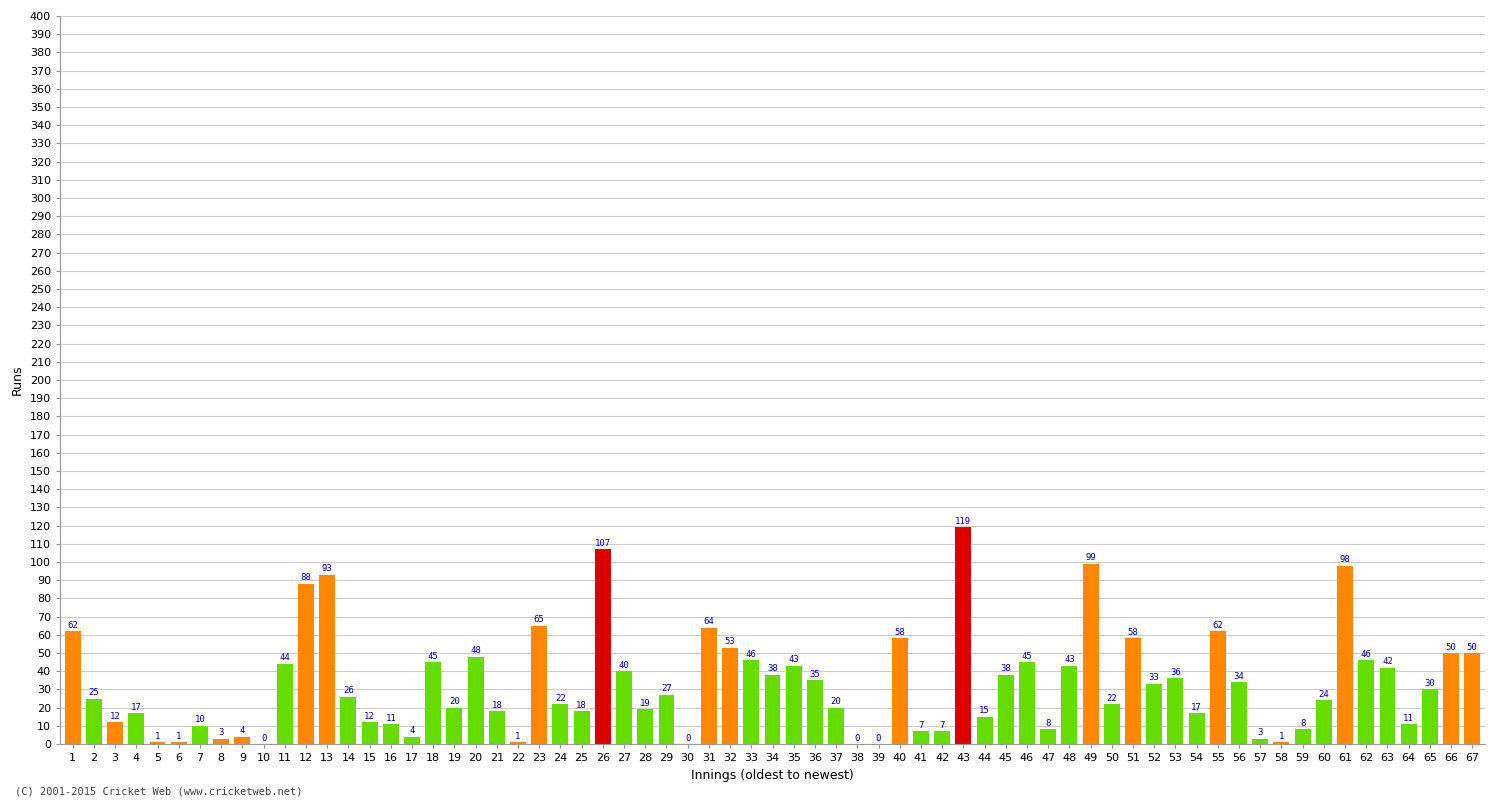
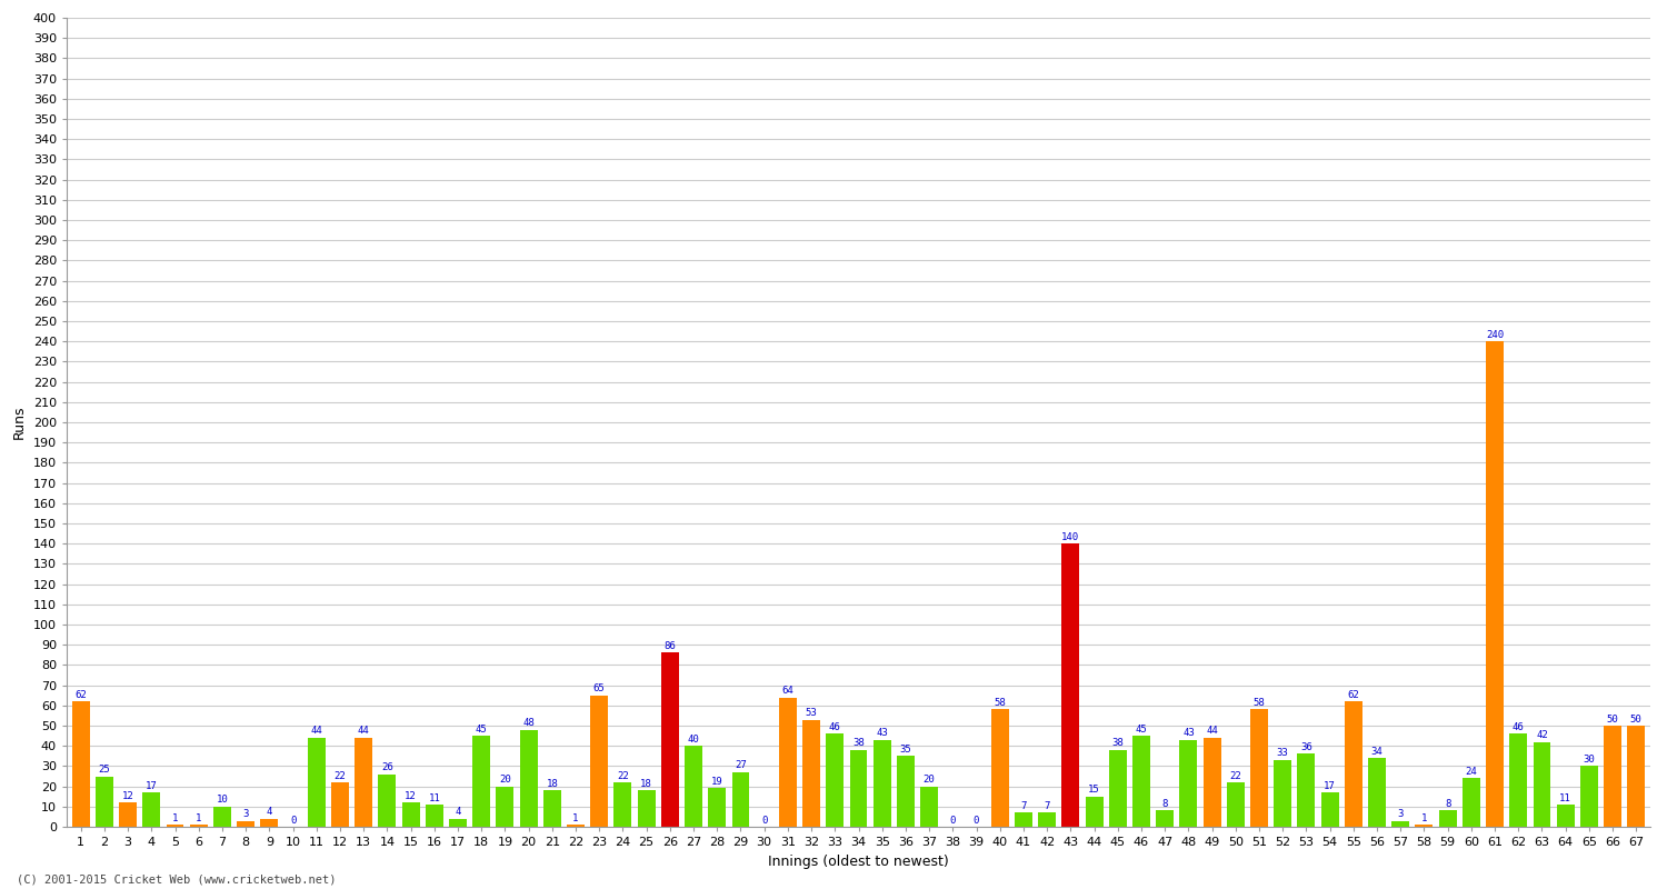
12: 88 -> 22
13: 93 -> 44
26: 107 -> 86
43: 119 -> 140
49: 99 -> 44
61: 98 -> 240
